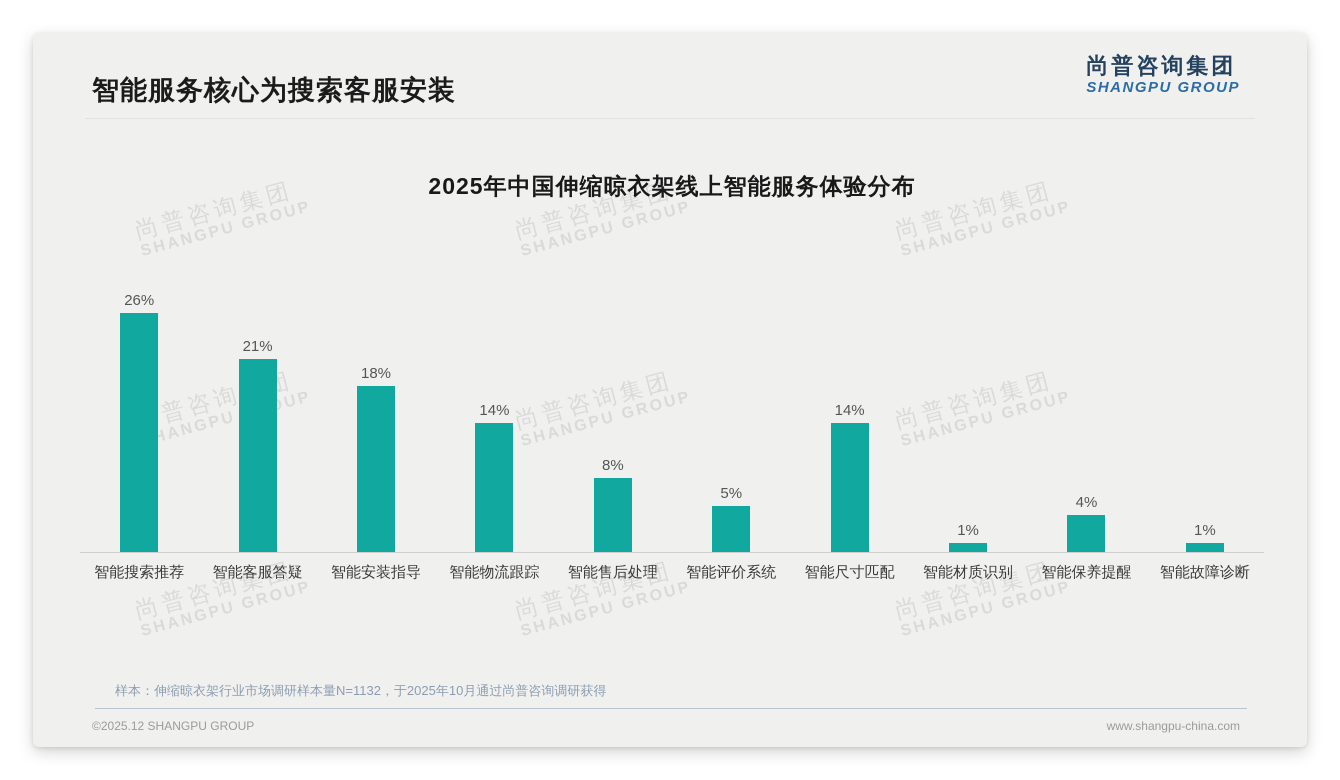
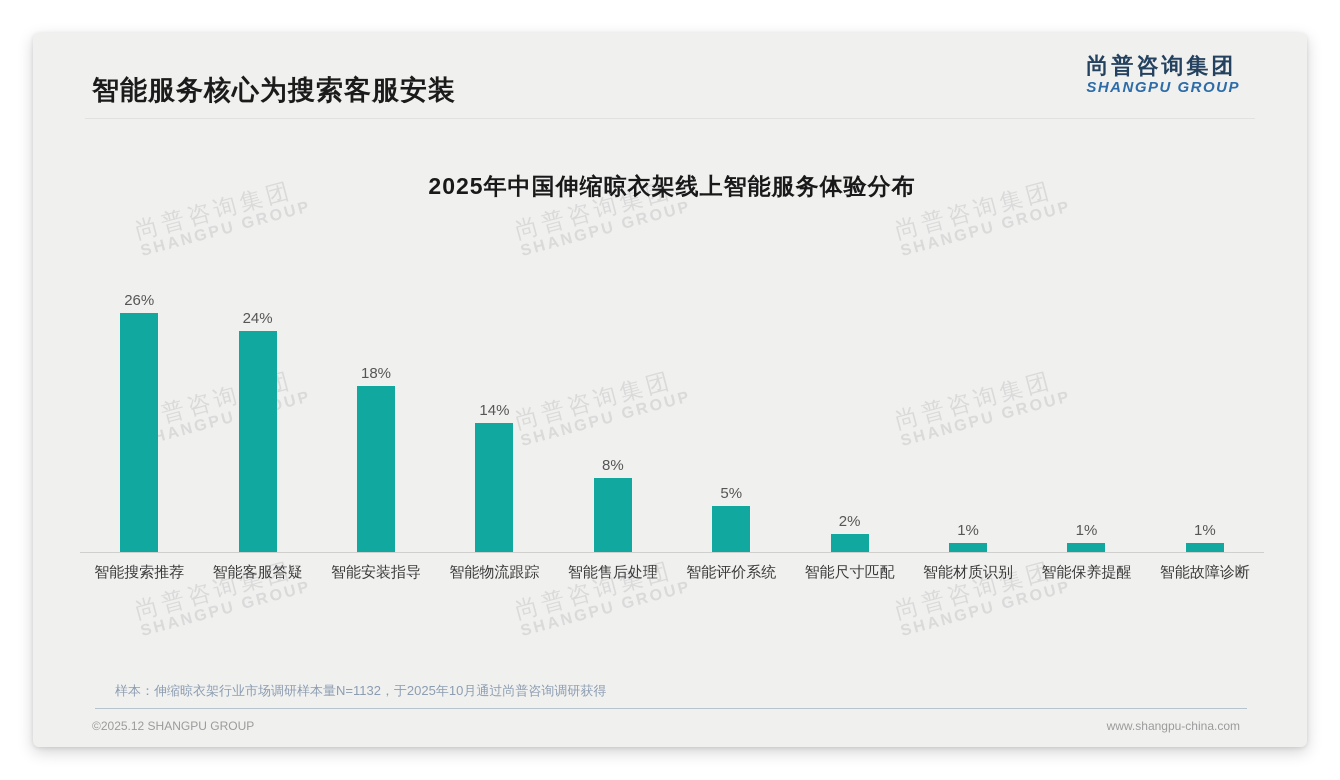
智能客服答疑: 21% -> 24%
智能尺寸匹配: 14% -> 2%
智能保养提醒: 4% -> 1%
